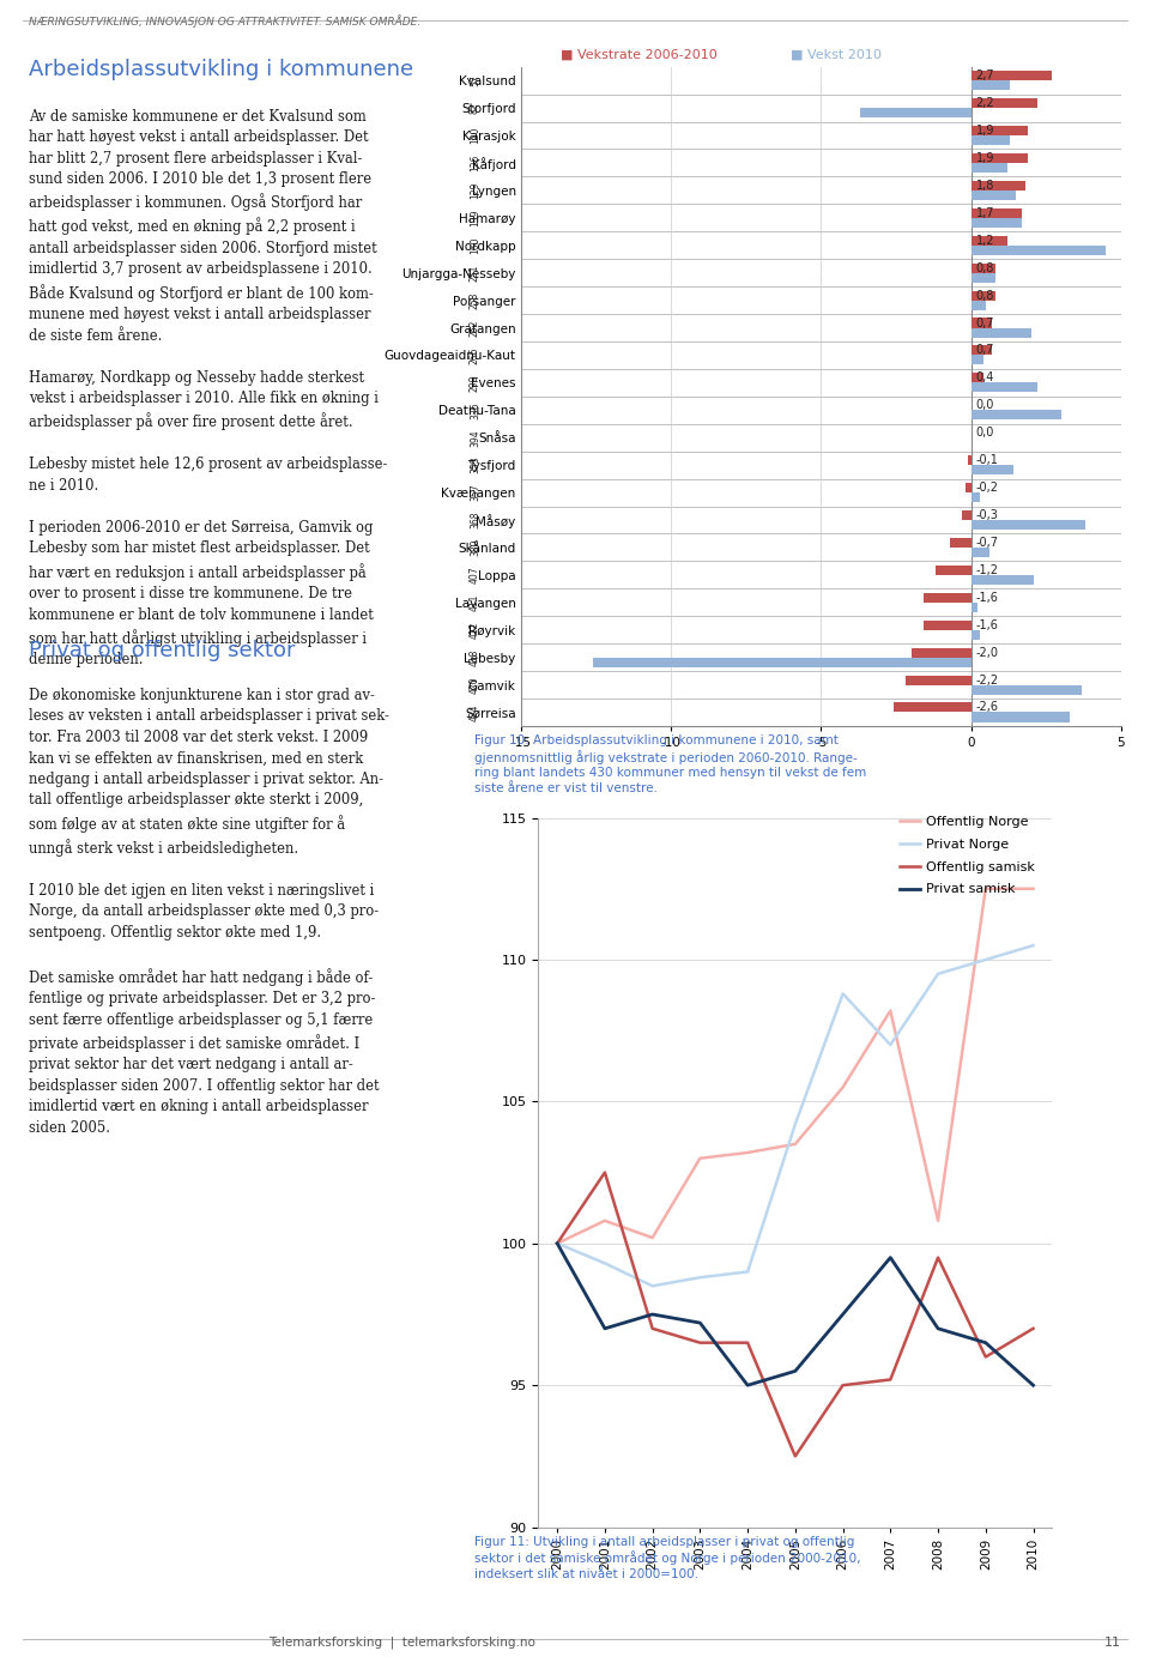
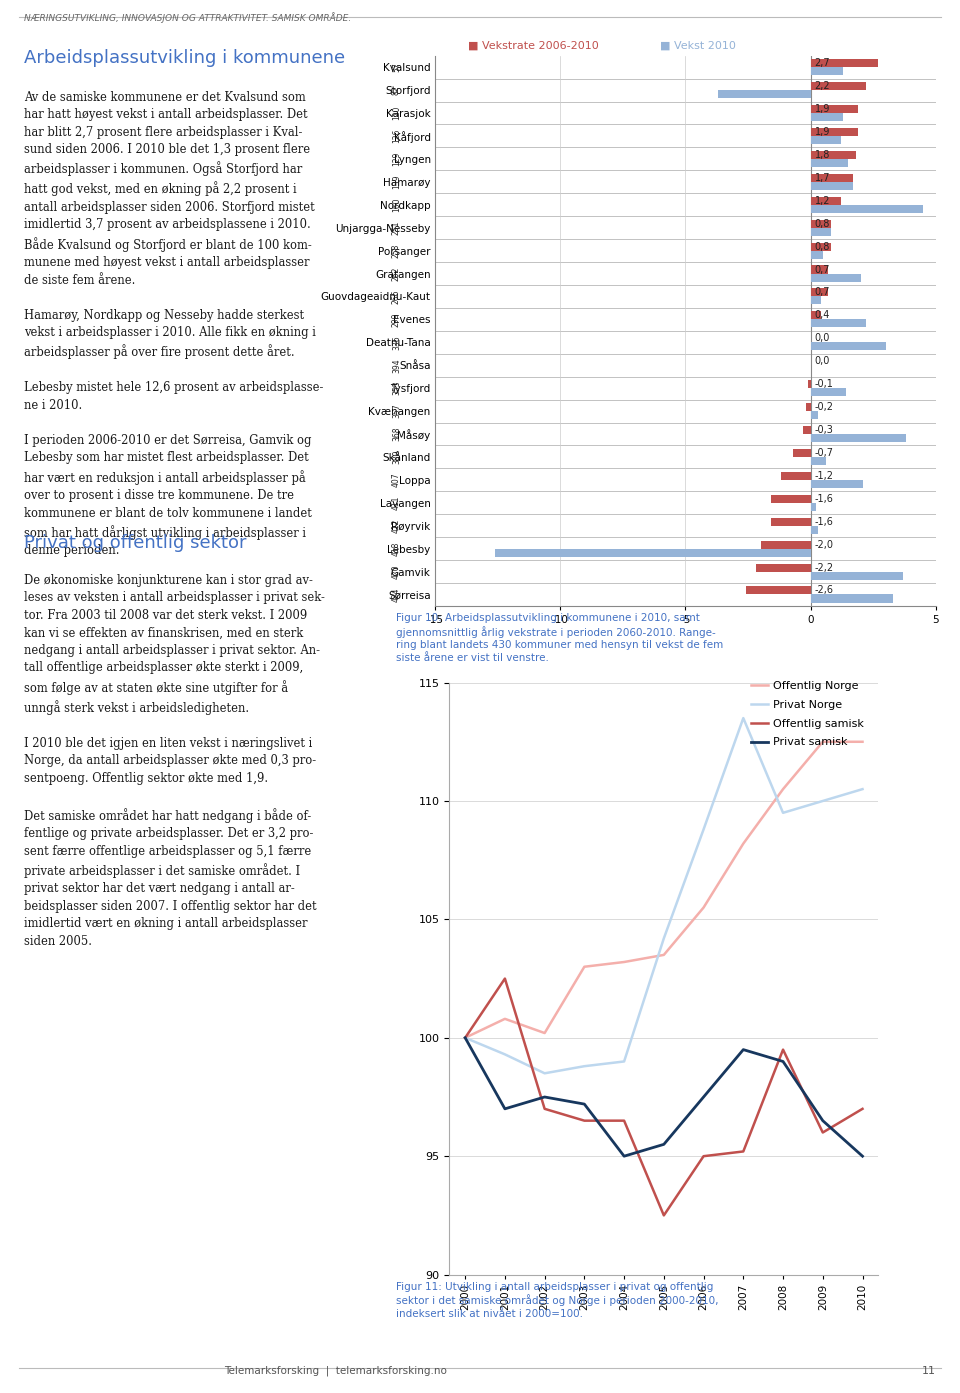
Privat Norge/2007: 107.0 -> 113.5
Offentlig Norge/2008: 100.8 -> 110.5
Privat samisk/2008: 97.0 -> 99.0
